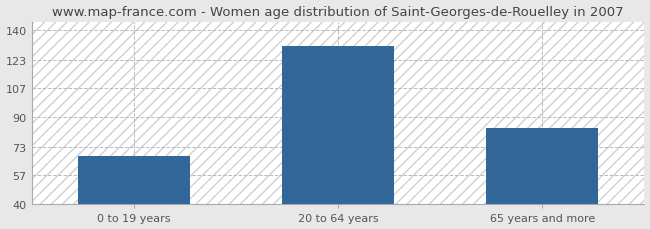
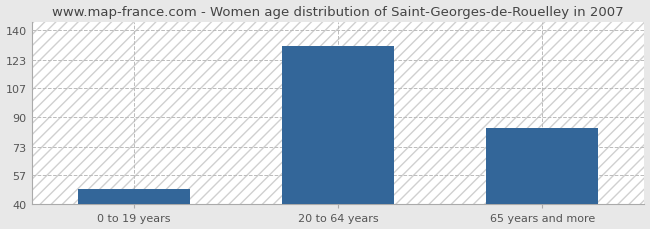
0 to 19 years: 68 -> 49
